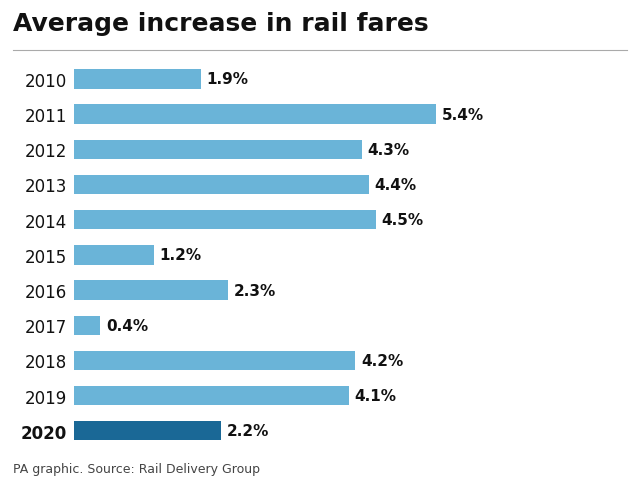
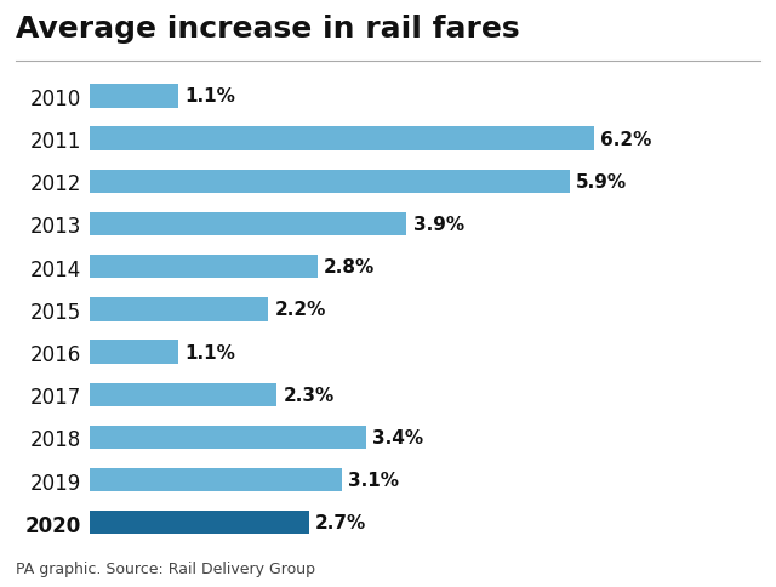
2010: 1.9% -> 1.1%
2011: 5.4% -> 6.2%
2012: 4.3% -> 5.9%
2013: 4.4% -> 3.9%
2014: 4.5% -> 2.8%
2015: 1.2% -> 2.2%
2016: 2.3% -> 1.1%
2017: 0.4% -> 2.3%
2018: 4.2% -> 3.4%
2019: 4.1% -> 3.1%
2020: 2.2% -> 2.7%
